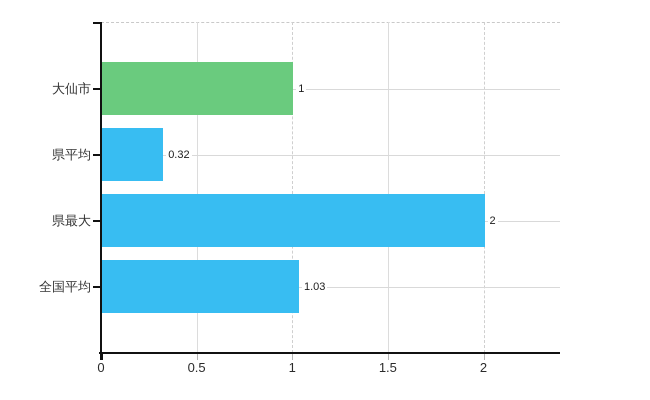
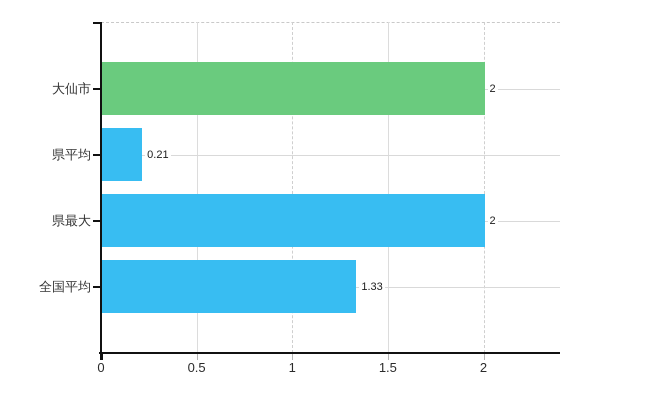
大仙市: 1 -> 2
県平均: 0.32 -> 0.21
全国平均: 1.03 -> 1.33
